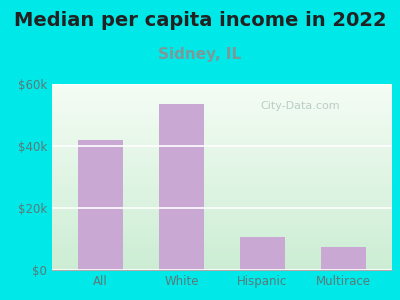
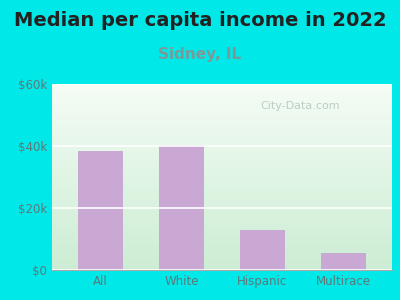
All: $42.0k -> $38.5k
White: $53.5k -> $40.2k
Hispanic: $10.5k -> $13.0k
Multirace: $7.5k -> $5.5k
